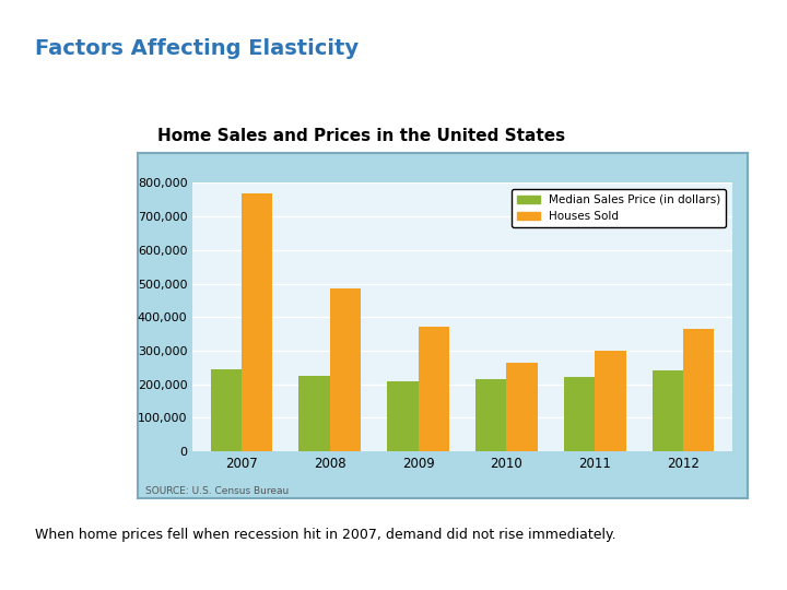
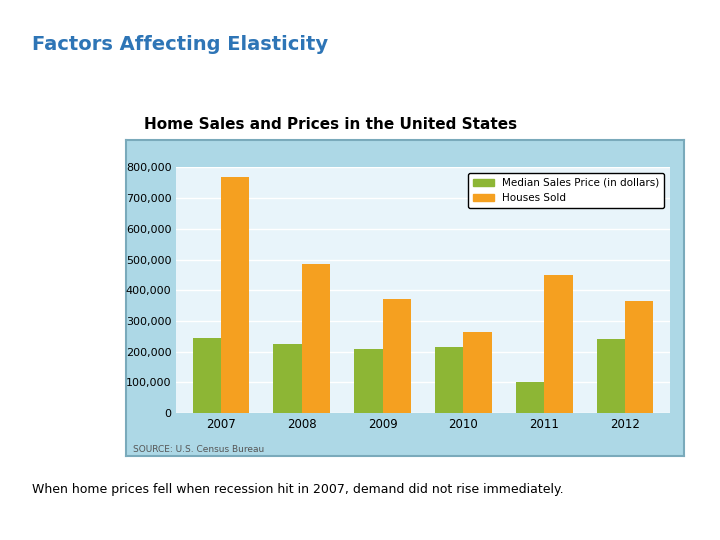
Median Sales Price (in dollars)/2011: 222,000 -> 100,000
Houses Sold/2011: 300,000 -> 450,000
